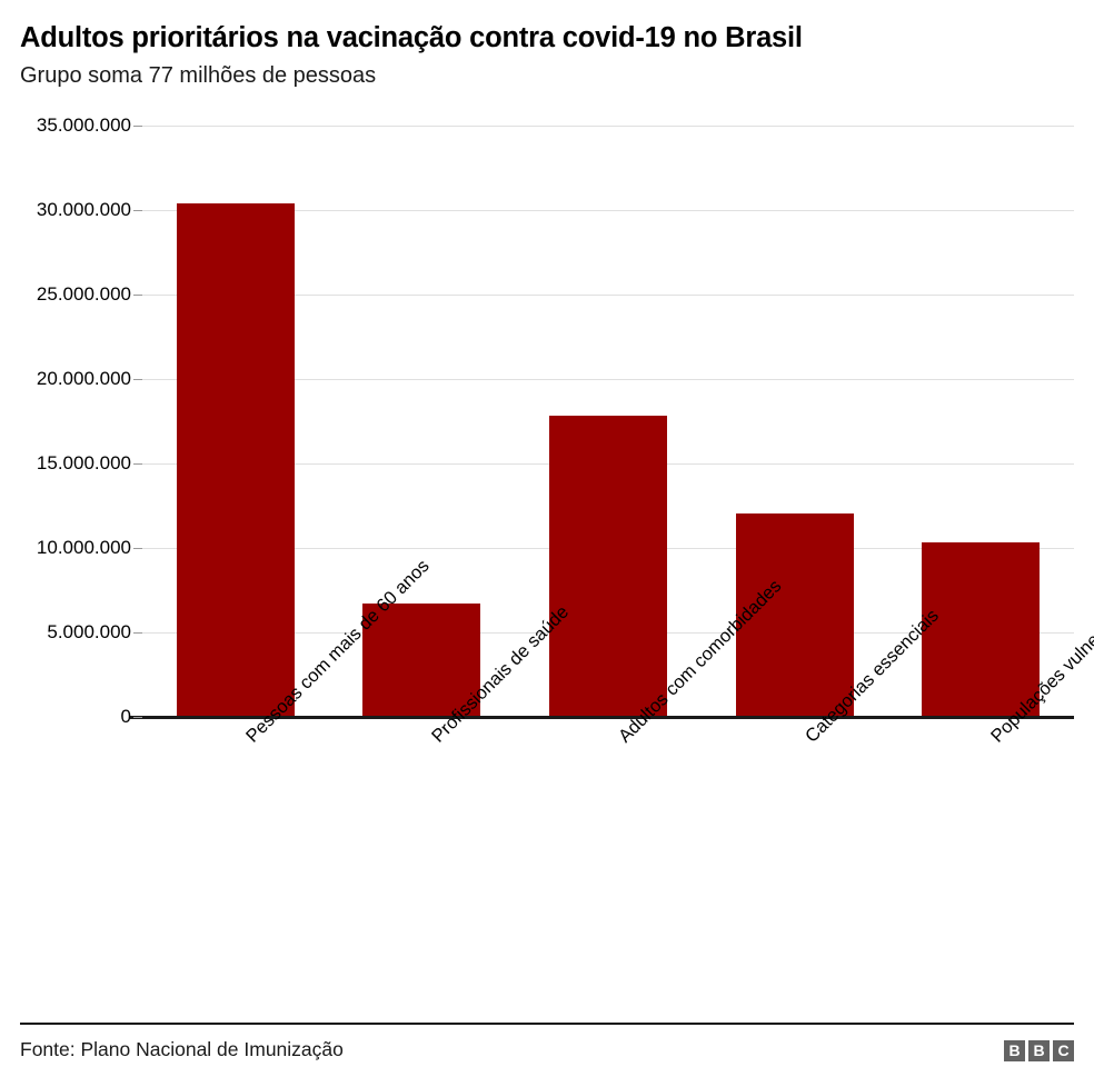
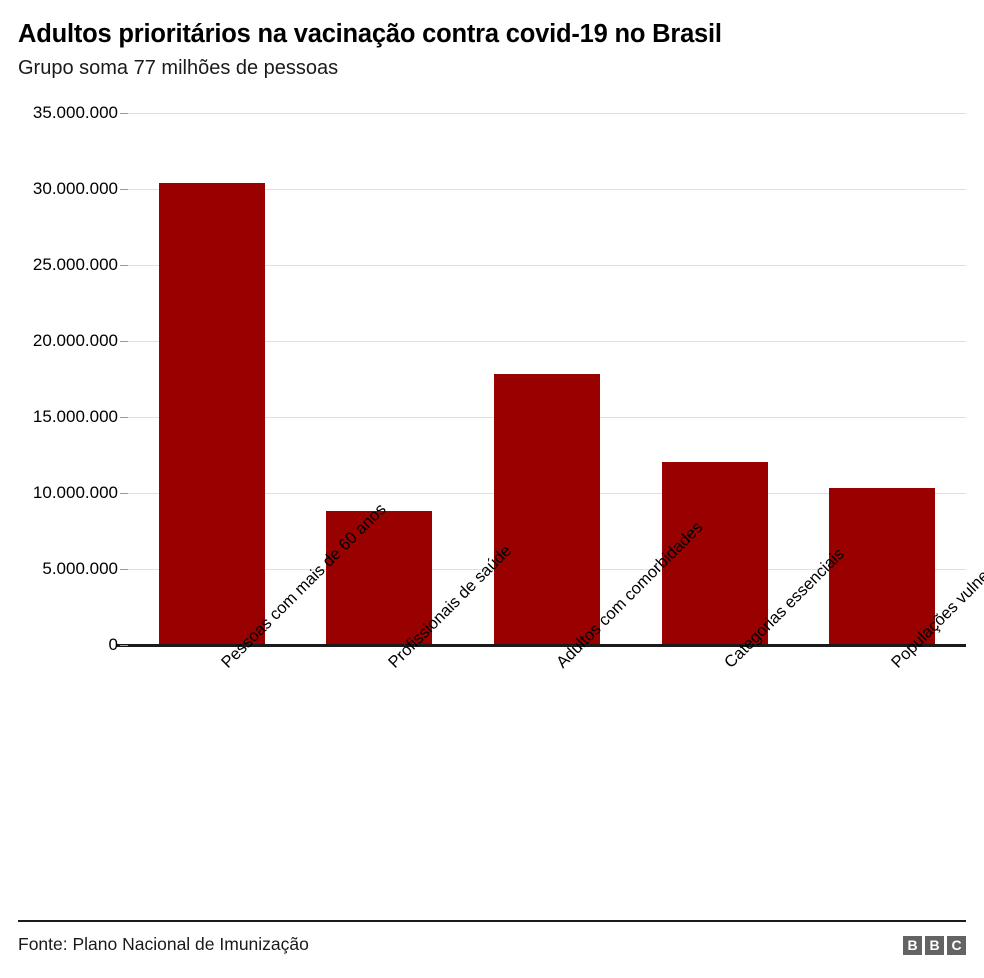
Profissionais de saúde: 6700000 -> 8800000
